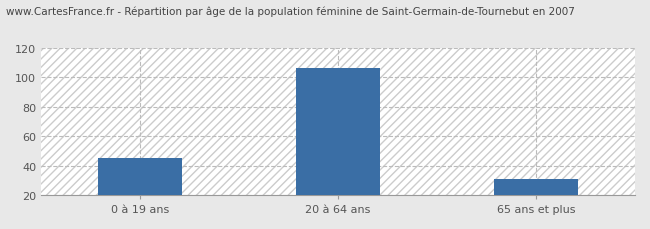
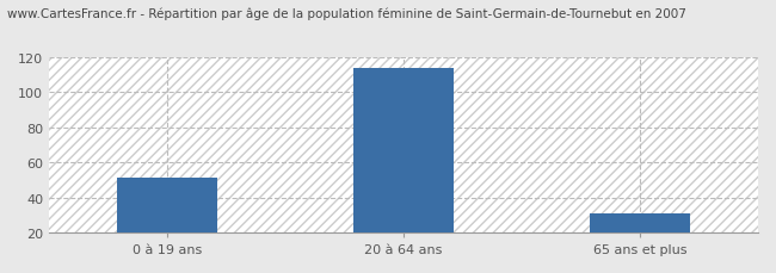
0 à 19 ans: 45 -> 51
20 à 64 ans: 106 -> 114
